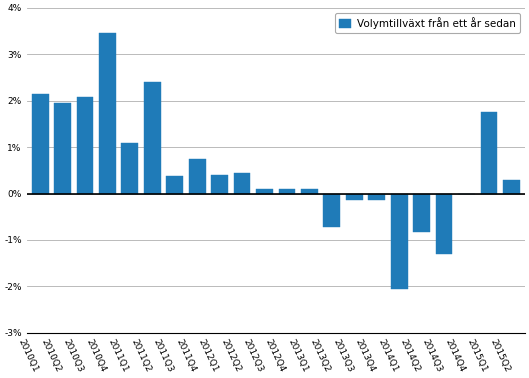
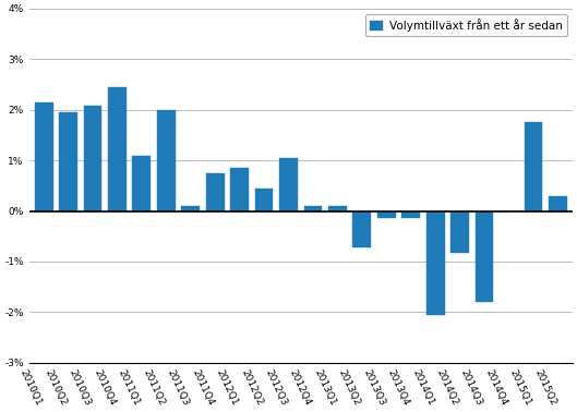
2010Q4: 3.45% -> 2.45%
2011Q2: 2.40% -> 2.00%
2011Q3: 0.38% -> 0.10%
2012Q1: 0.40% -> 0.85%
2012Q3: 0.10% -> 1.05%
2014Q3: -1.30% -> -1.80%
